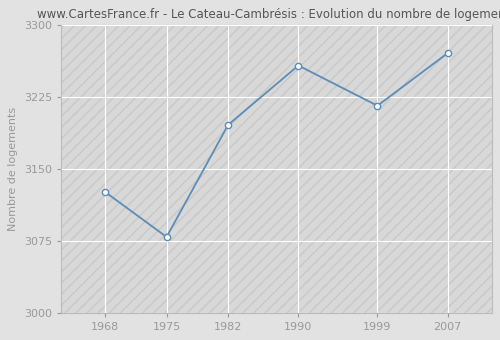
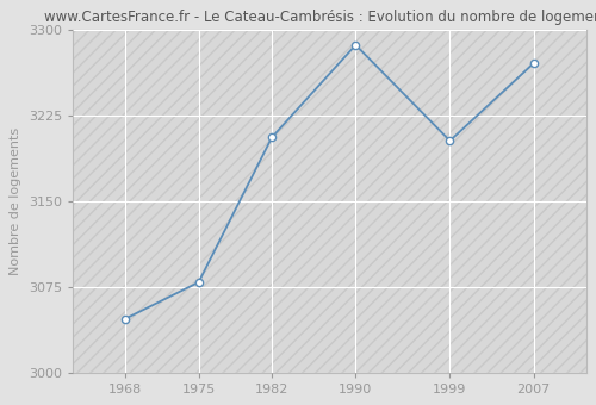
1968: 3126 -> 3047
1982: 3196 -> 3206
1990: 3258 -> 3287
1999: 3216 -> 3203
